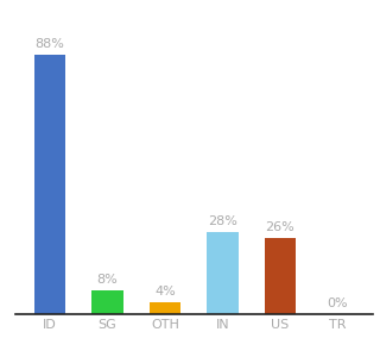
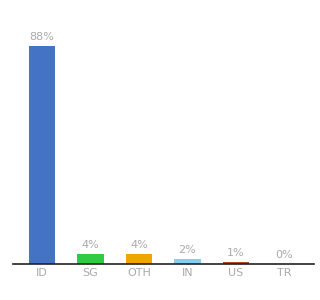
SG: 8% -> 4%
IN: 28% -> 2%
US: 26% -> 1%
